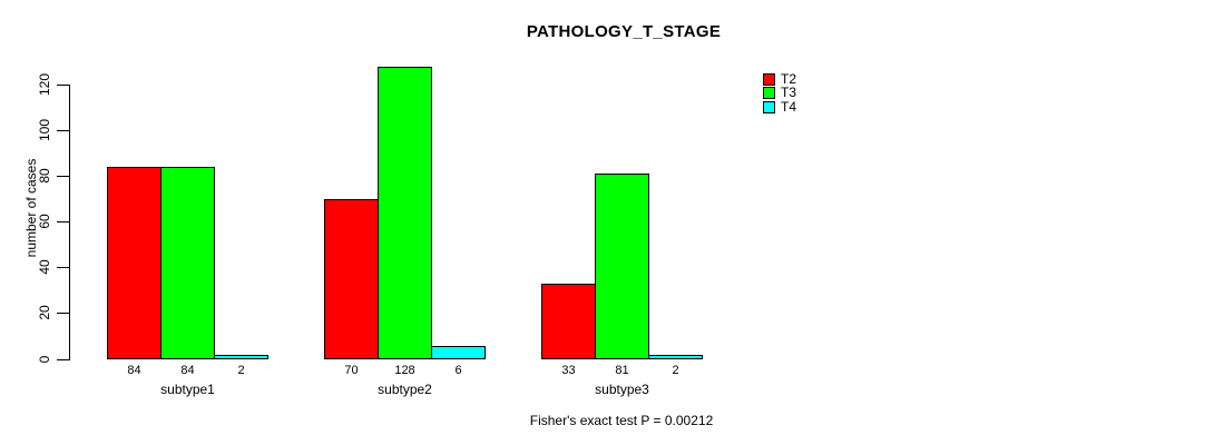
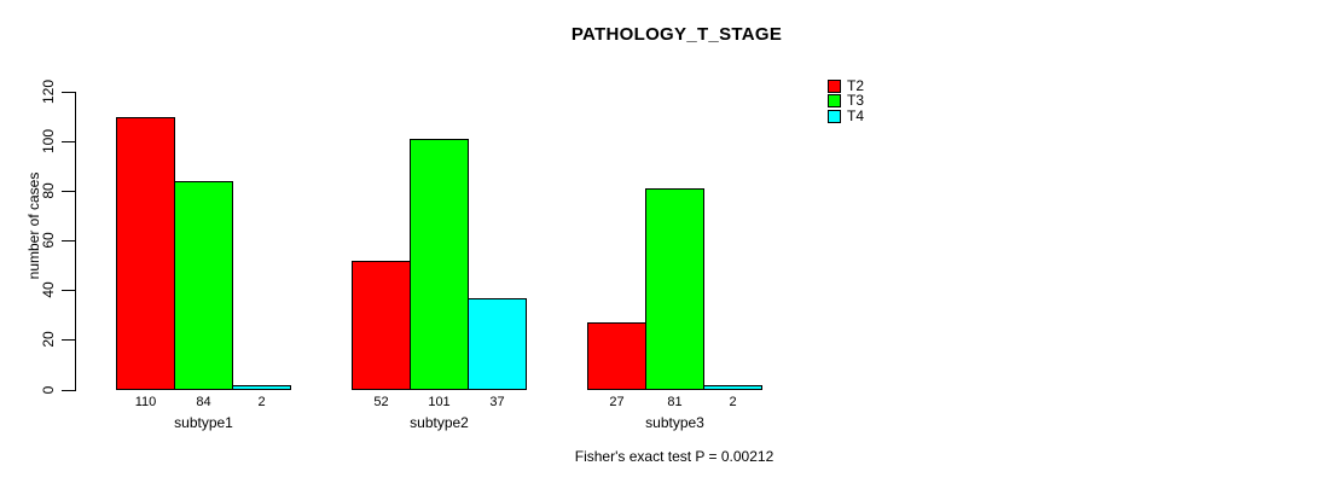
T2/subtype1: 84 -> 110
T2/subtype2: 70 -> 52
T3/subtype2: 128 -> 101
T4/subtype2: 6 -> 37
T2/subtype3: 33 -> 27
